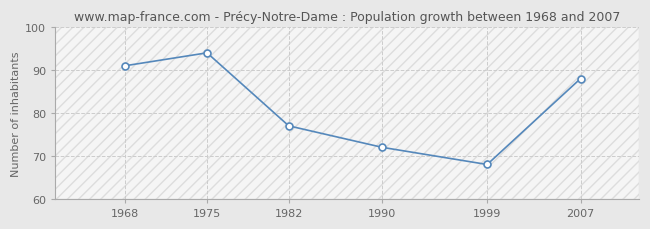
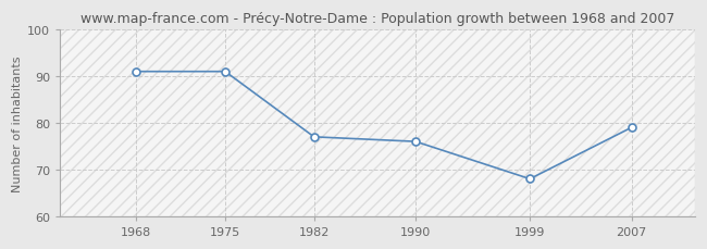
1975: 94 -> 91
1990: 72 -> 76
2007: 88 -> 79
